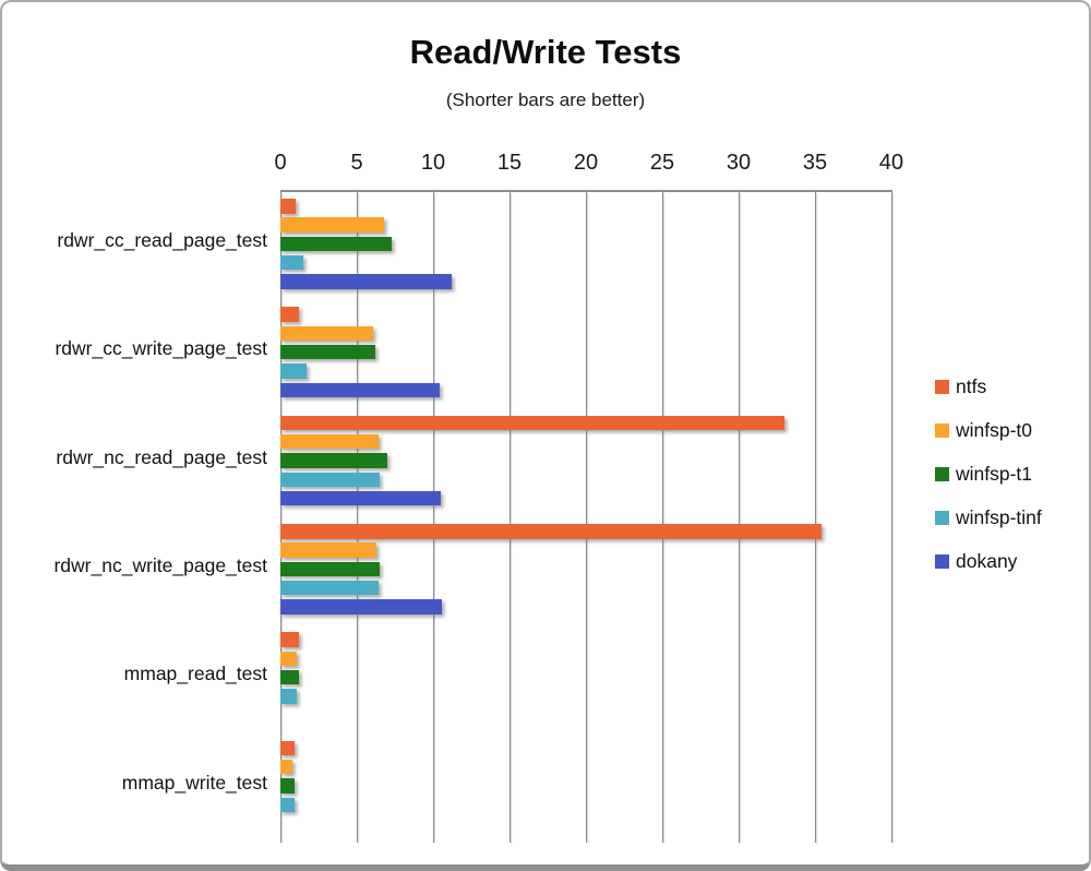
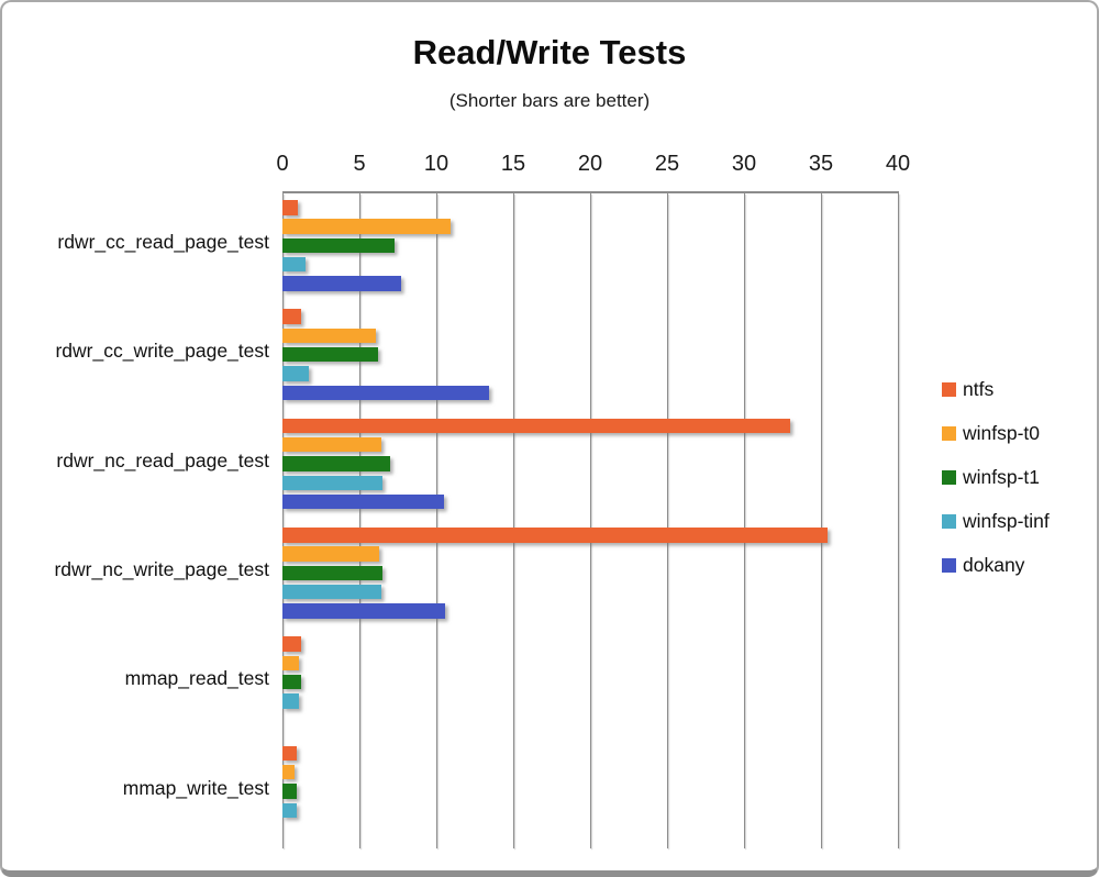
winfsp-t0/rdwr_cc_read_page_test: 6.8 -> 10.9
dokany/rdwr_cc_read_page_test: 11.2 -> 7.7
dokany/rdwr_cc_write_page_test: 10.4 -> 13.4
